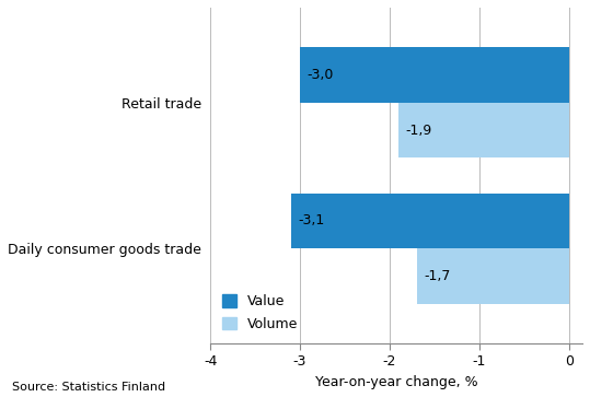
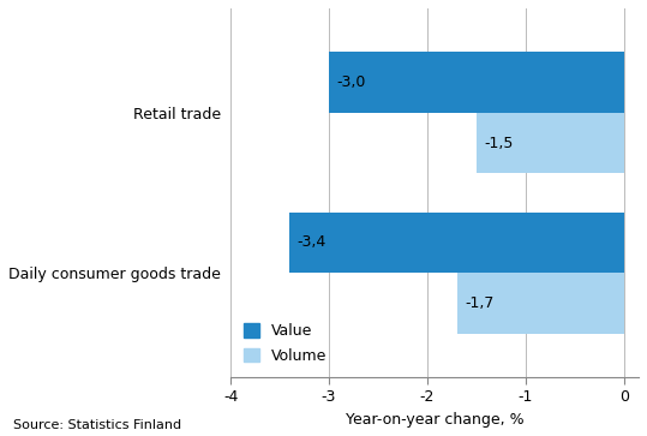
Volume/Retail trade: -1,9 -> -1,5
Value/Daily consumer goods trade: -3,1 -> -3,4
